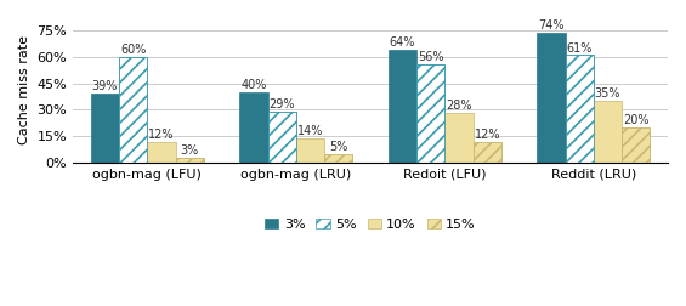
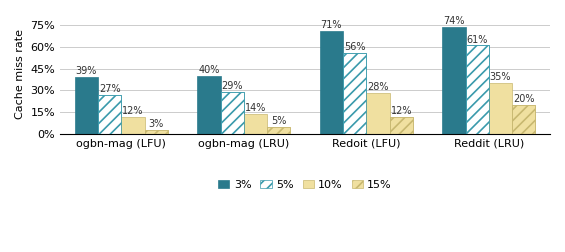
5%/ogbn-mag (LFU): 60% -> 27%
3%/Redoit (LFU): 64% -> 71%
